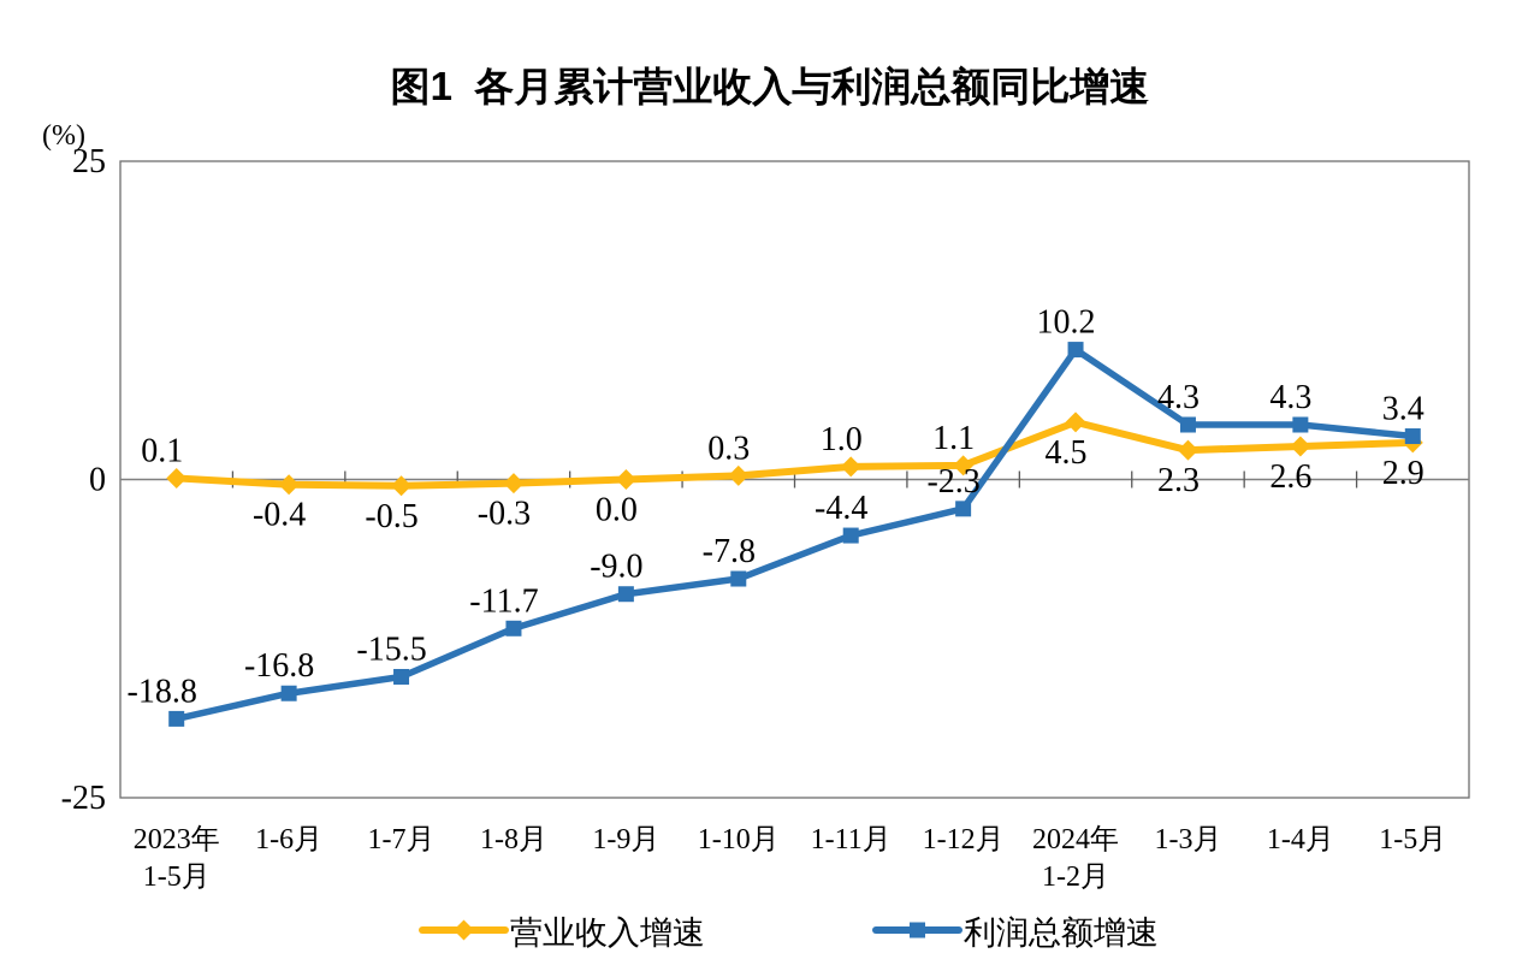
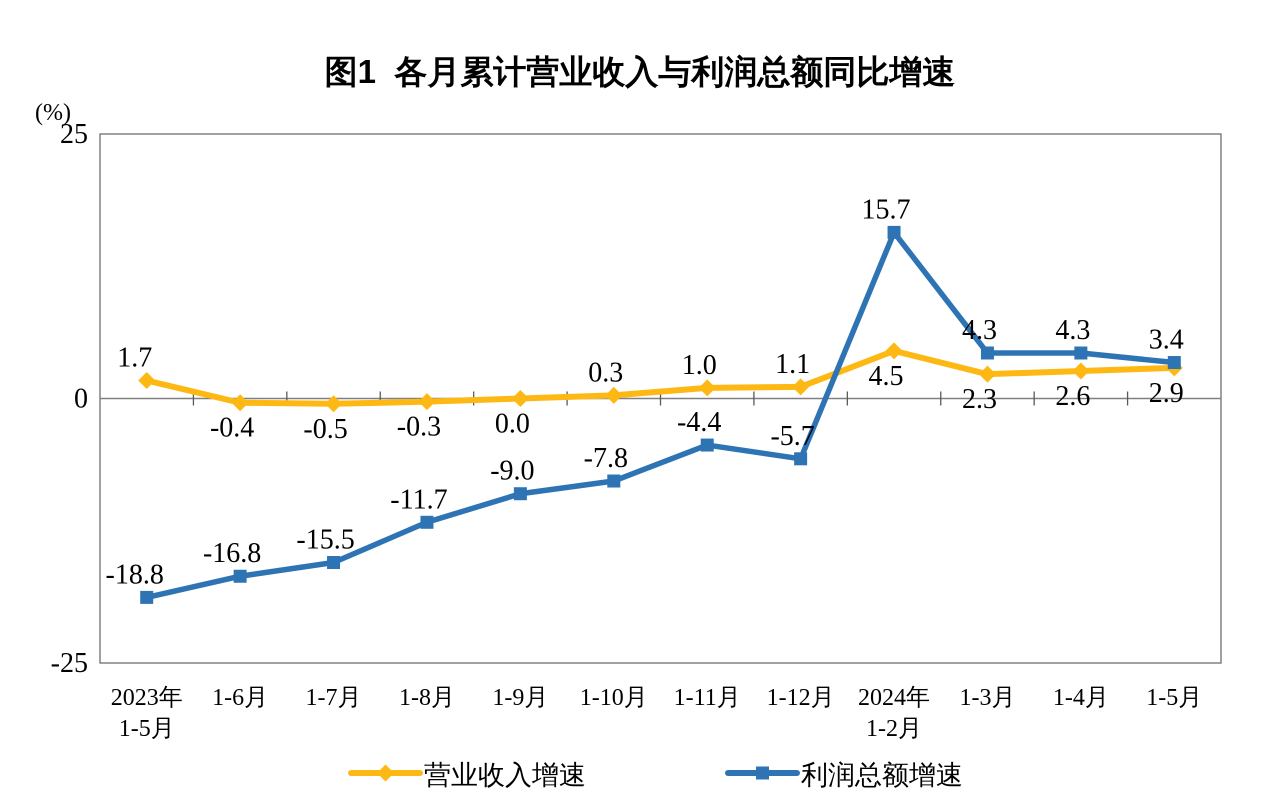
营业收入增速/2023年 1-5月: 0.1 -> 1.7
利润总额增速/1-12月: -2.3 -> -5.7
利润总额增速/2024年 1-2月: 10.2 -> 15.7
